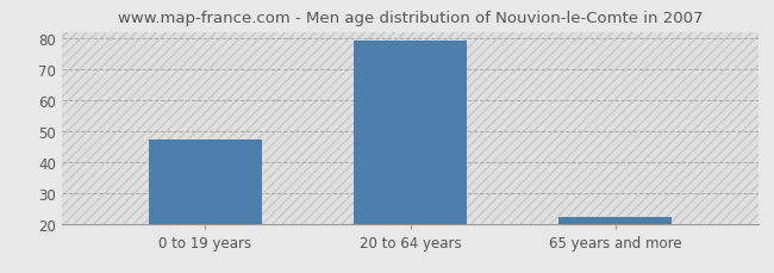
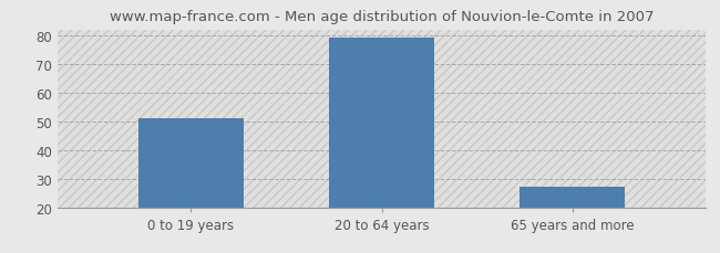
0 to 19 years: 47 -> 51
65 years and more: 22 -> 27
